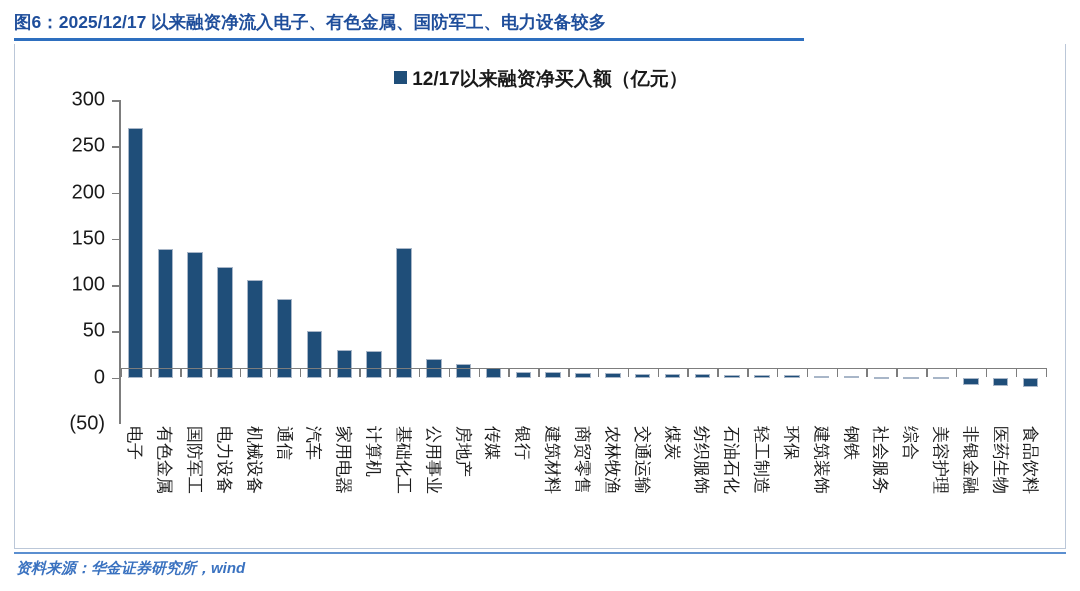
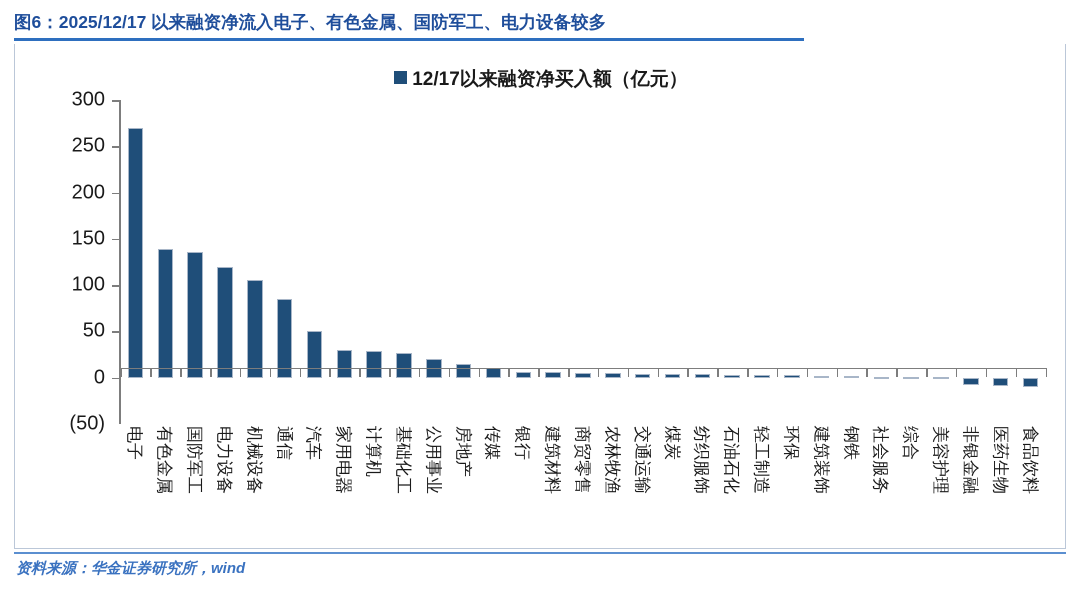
基础化工: 140 -> 30
